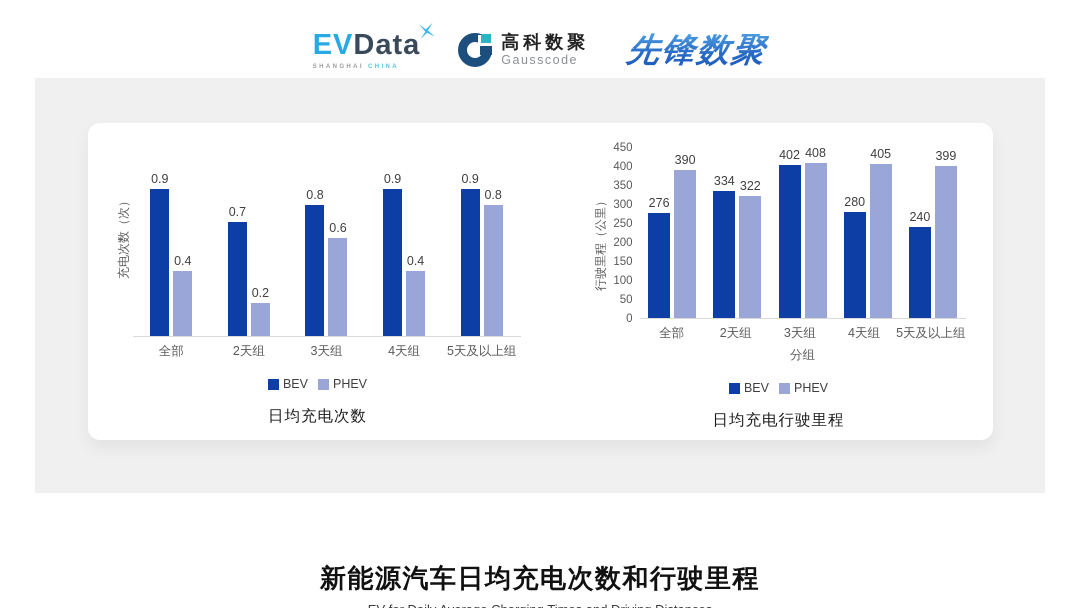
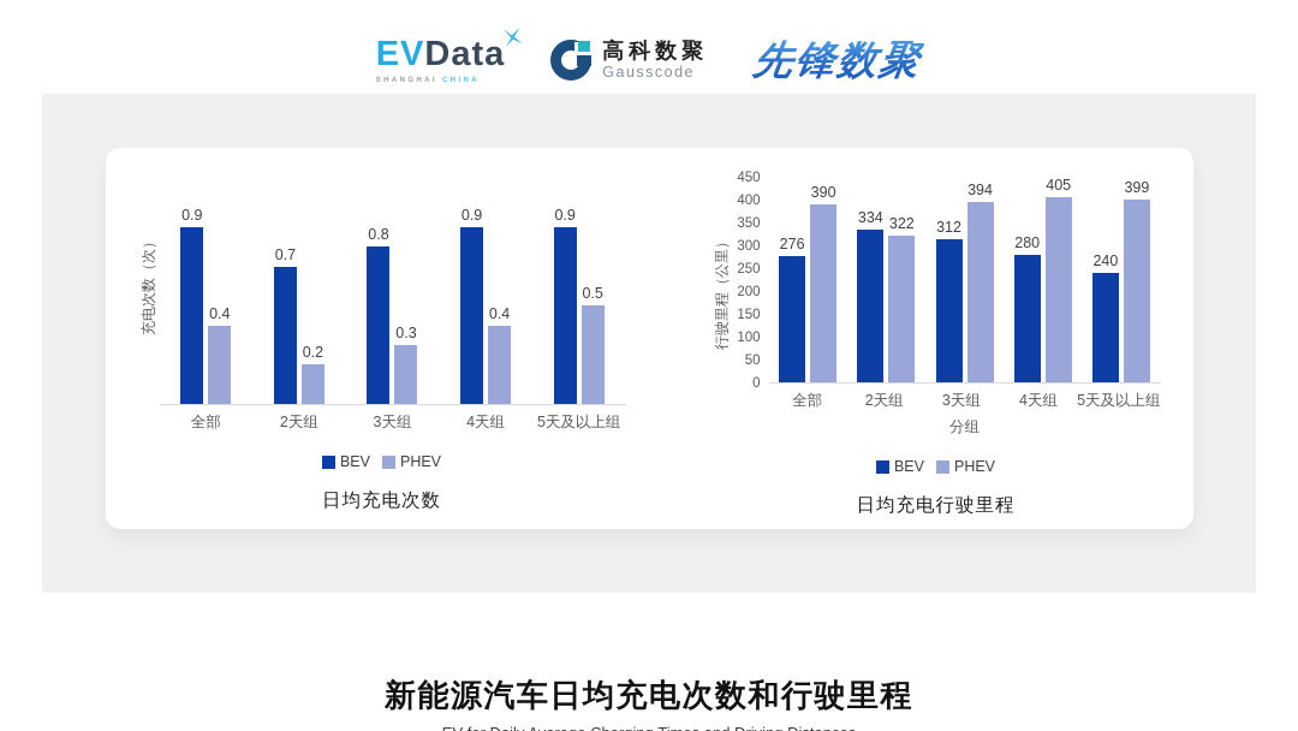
日均充电次数/PHEV/3天组: 0.6 -> 0.3
日均充电次数/PHEV/5天及以上组: 0.8 -> 0.5
日均充电行驶里程/BEV/3天组: 402 -> 312
日均充电行驶里程/PHEV/3天组: 408 -> 394
